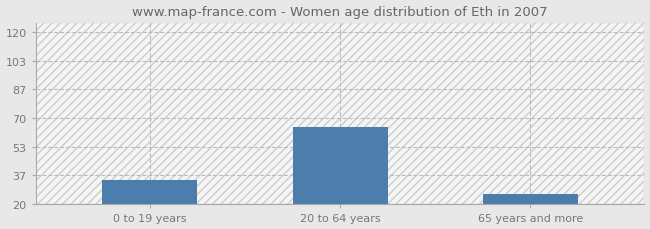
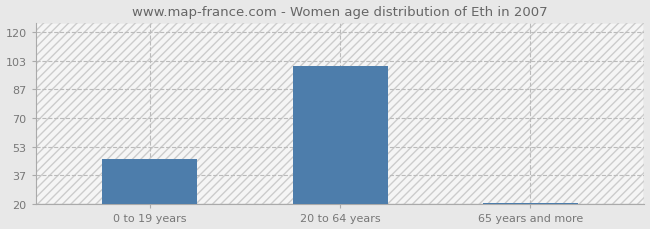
0 to 19 years: 34 -> 46
20 to 64 years: 65 -> 100
65 years and more: 26 -> 21
